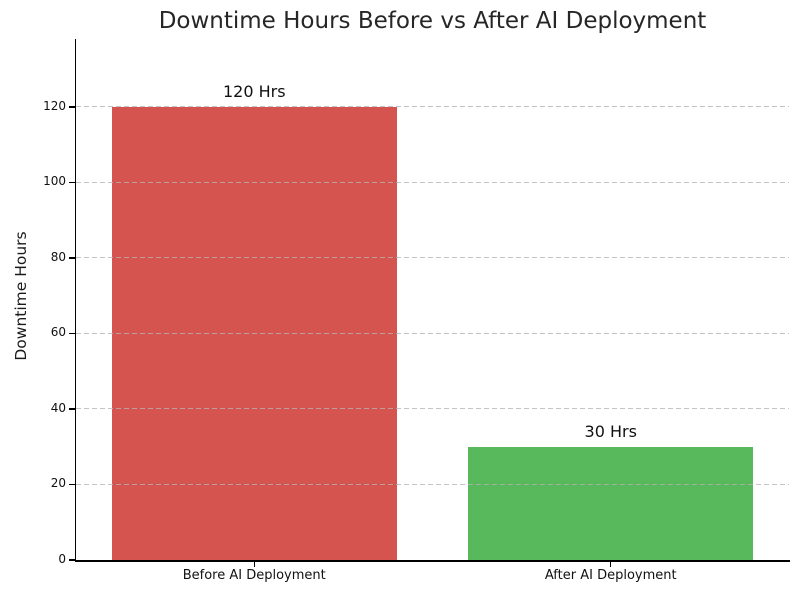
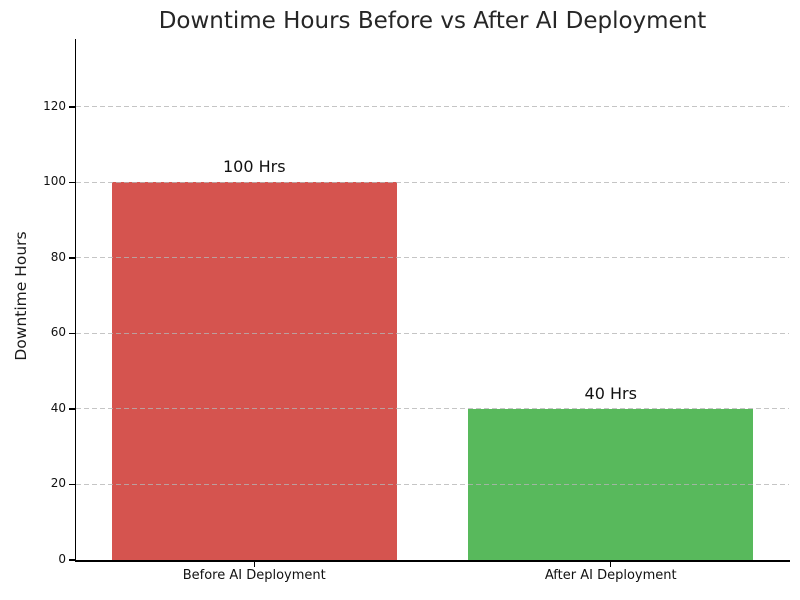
Before AI Deployment: 120 -> 100
After AI Deployment: 30 -> 40
